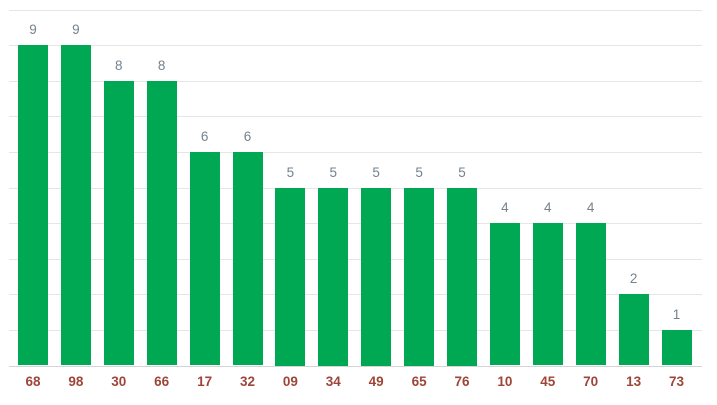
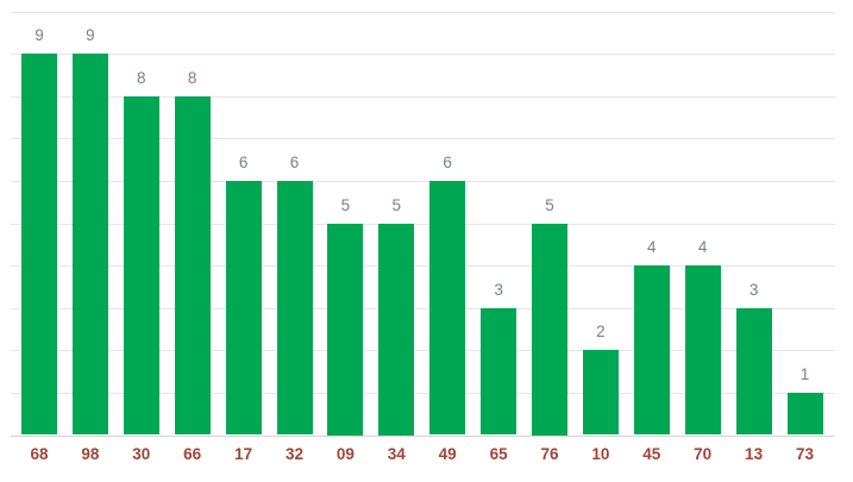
49: 5 -> 6
65: 5 -> 3
10: 4 -> 2
13: 2 -> 3
